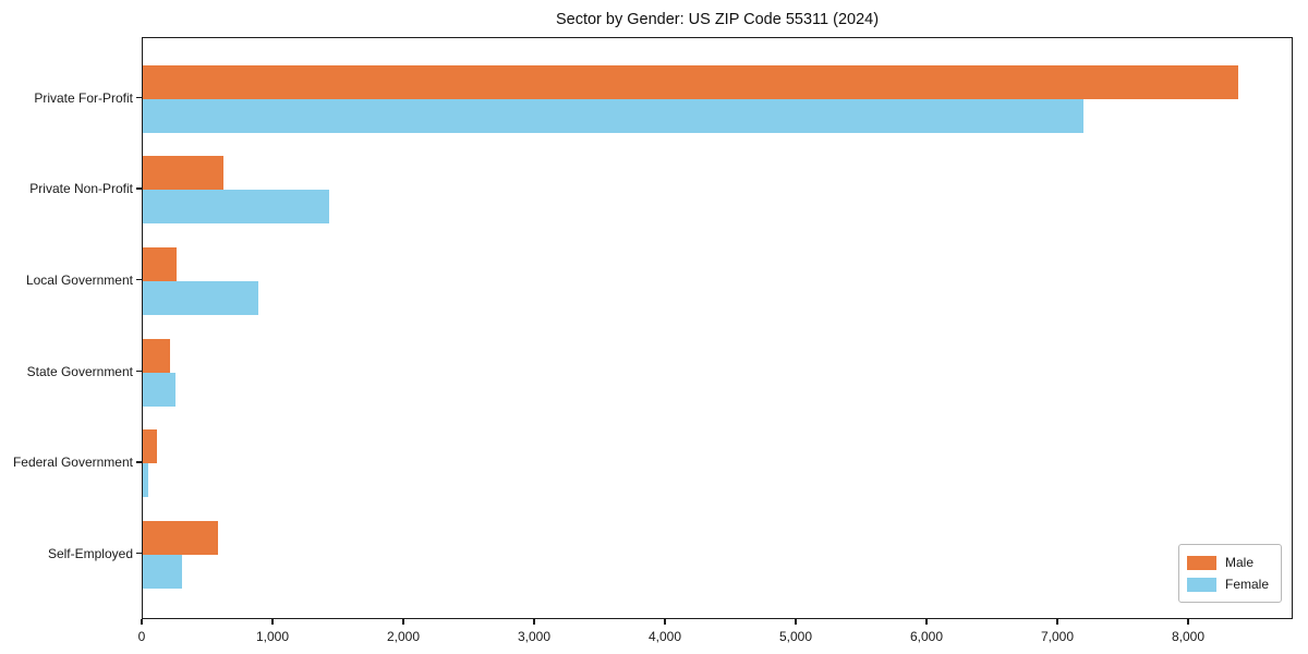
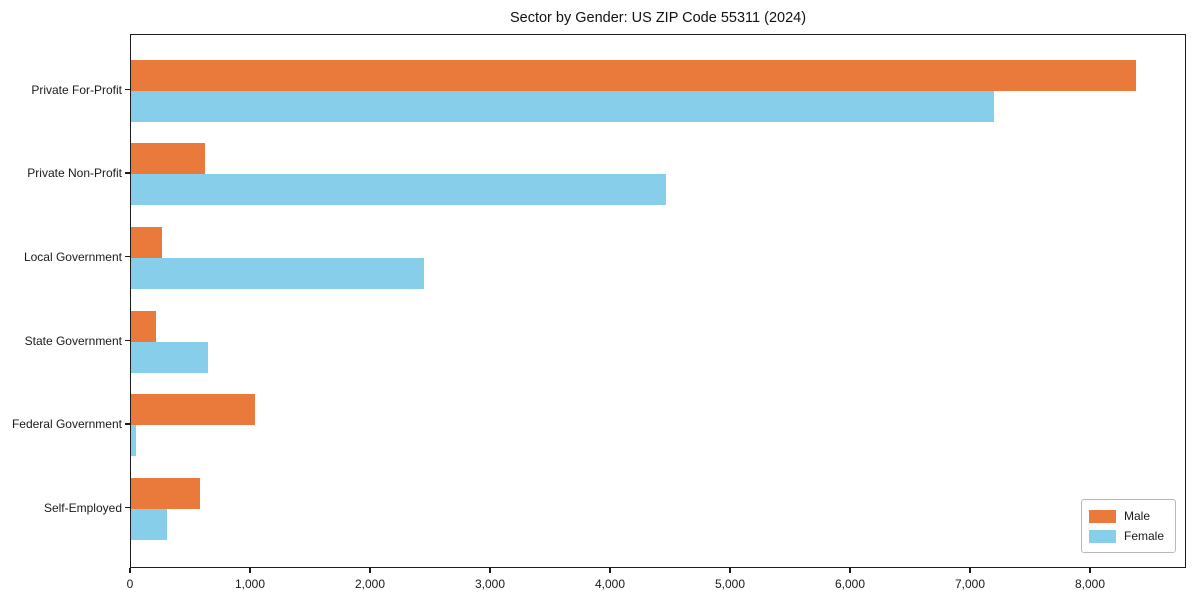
Female/Private Non-Profit: 1420 -> 4460
Female/Local Government: 880 -> 2440
Female/State Government: 250 -> 640
Male/Federal Government: 110 -> 1030
